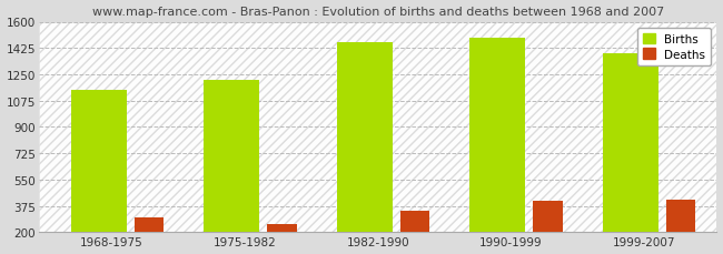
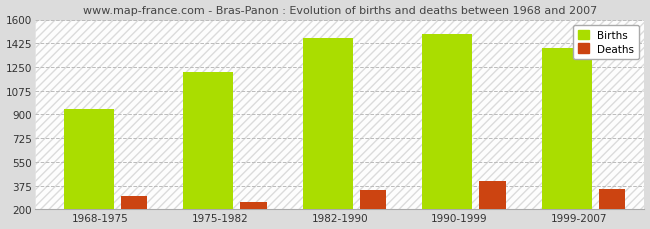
Births/1968-1975: 1150 -> 940
Deaths/1999-2007: 420 -> 350
